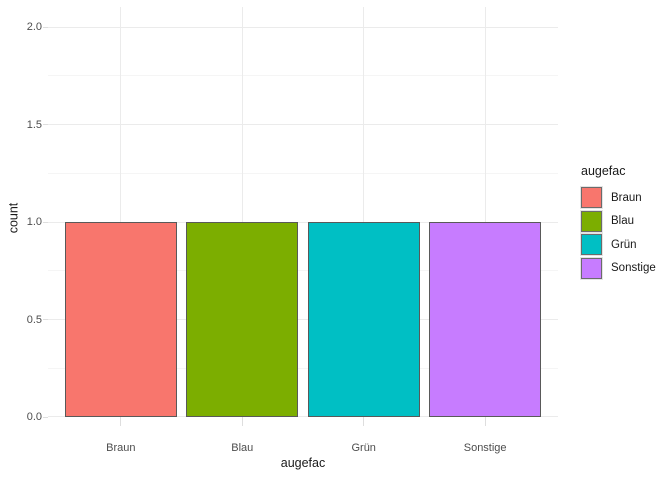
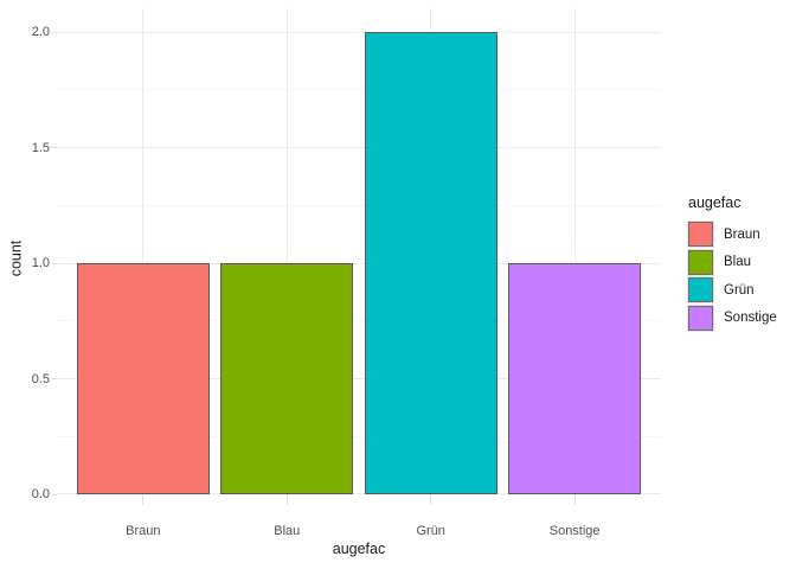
Grün: 1 -> 2
